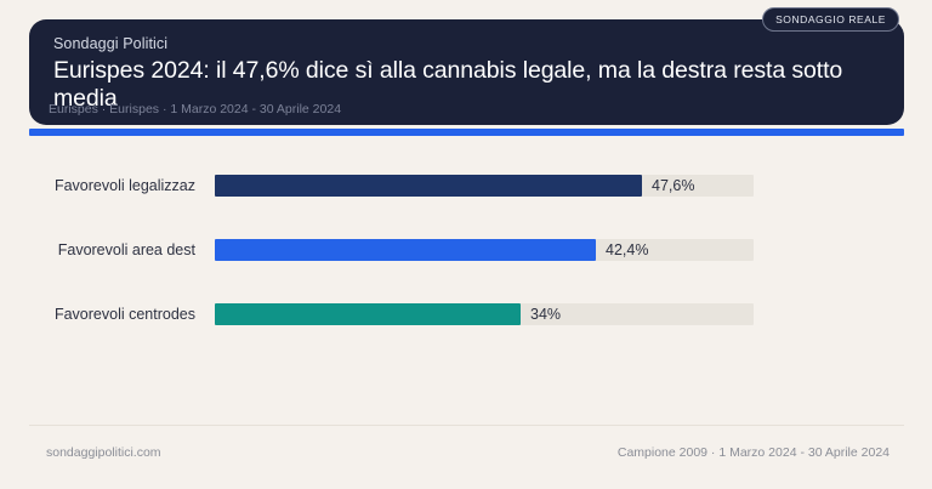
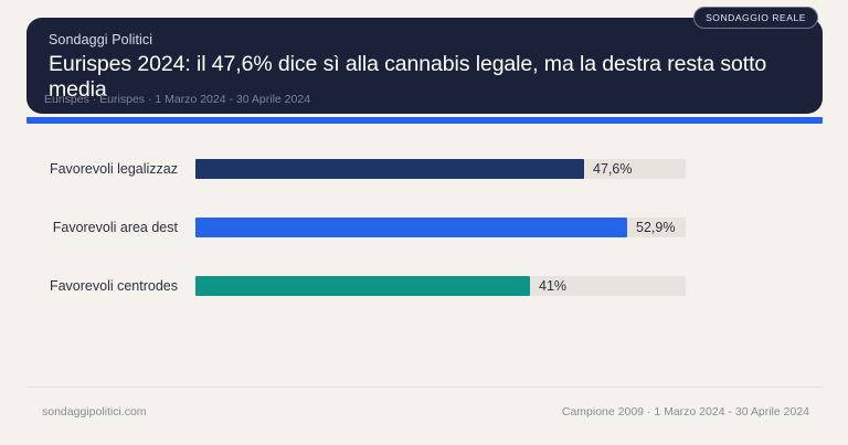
Favorevoli area dest: 42,4% -> 52,9%
Favorevoli centrodes: 34% -> 41%
